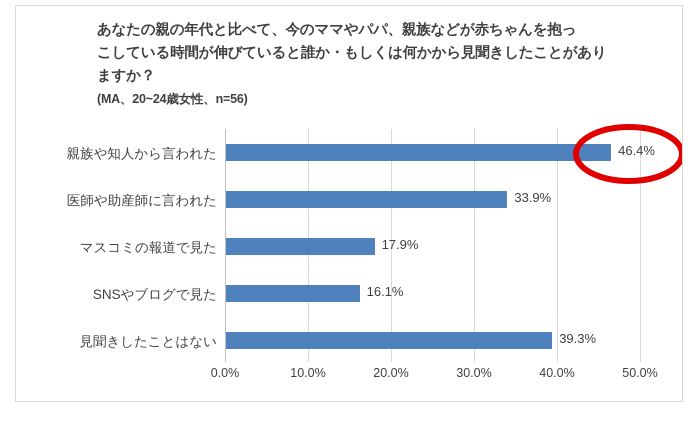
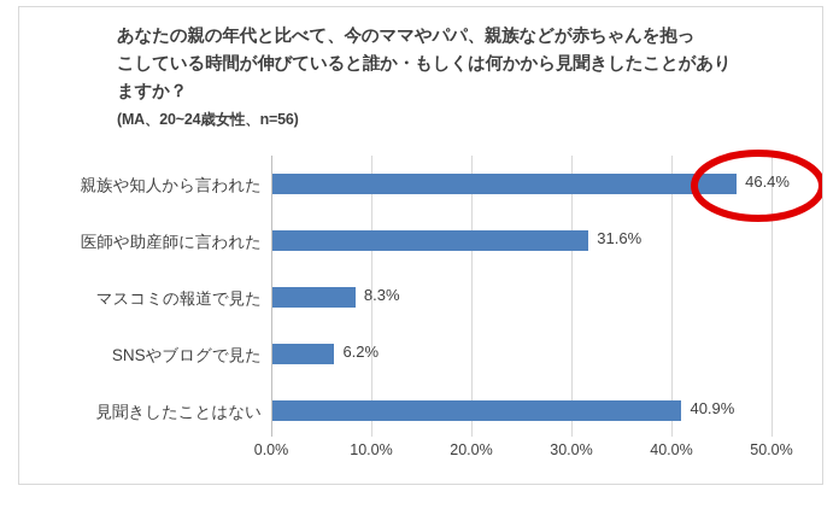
医師や助産師に言われた: 33.9% -> 31.6%
マスコミの報道で見た: 17.9% -> 8.3%
SNSやブログで見た: 16.1% -> 6.2%
見聞きしたことはない: 39.3% -> 40.9%
